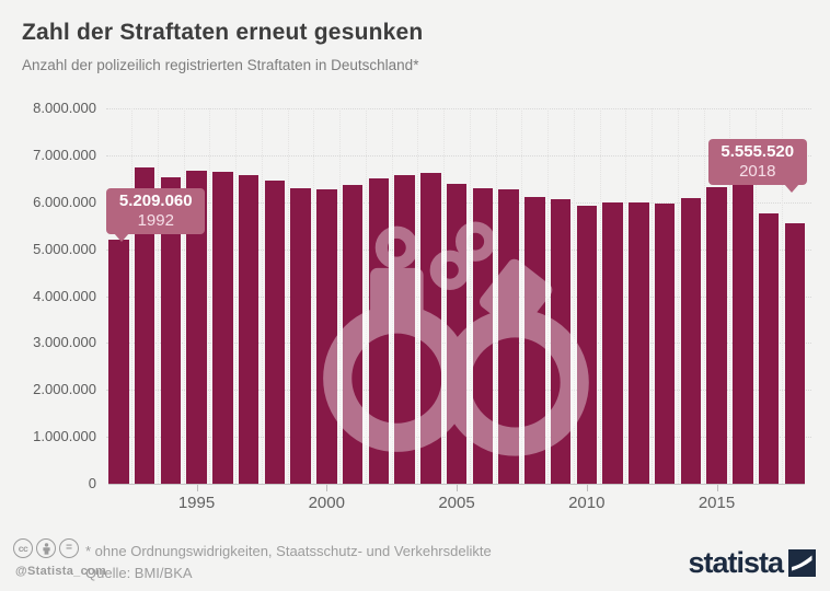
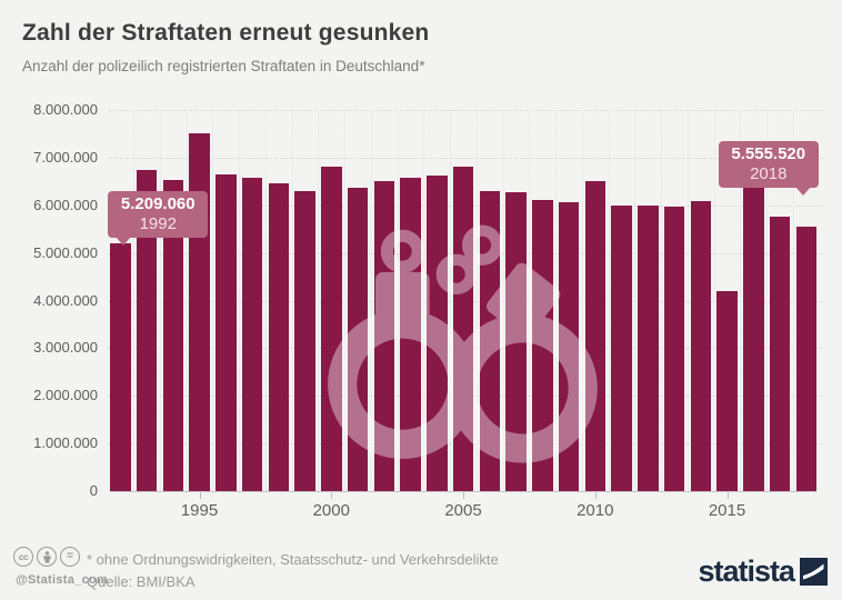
1995: 6700000 -> 7500000
2000: 6300000 -> 6800000
2005: 6400000 -> 6800000
2010: 5900000 -> 6500000
2015: 6300000 -> 4200000
